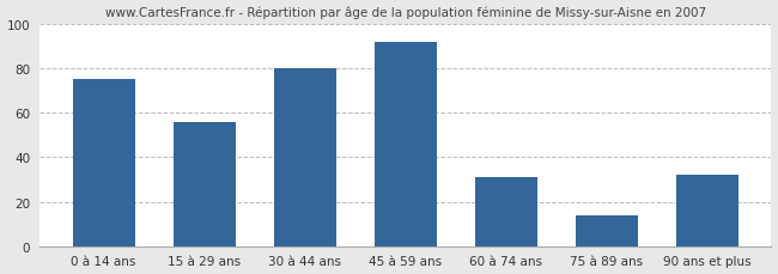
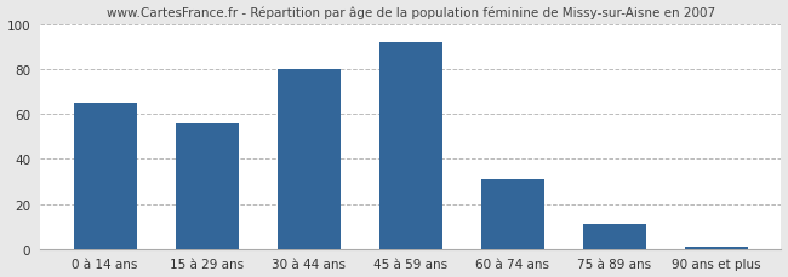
0 à 14 ans: 75 -> 65
75 à 89 ans: 14 -> 11
90 ans et plus: 32 -> 1
